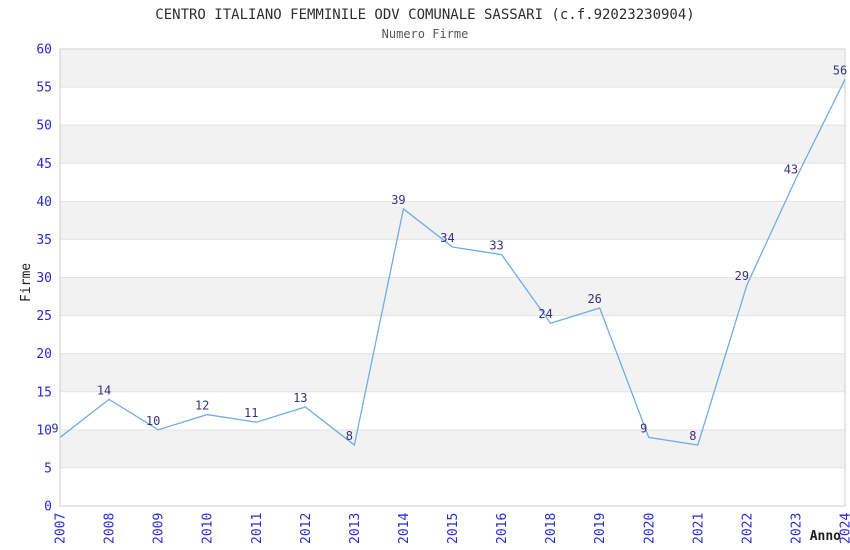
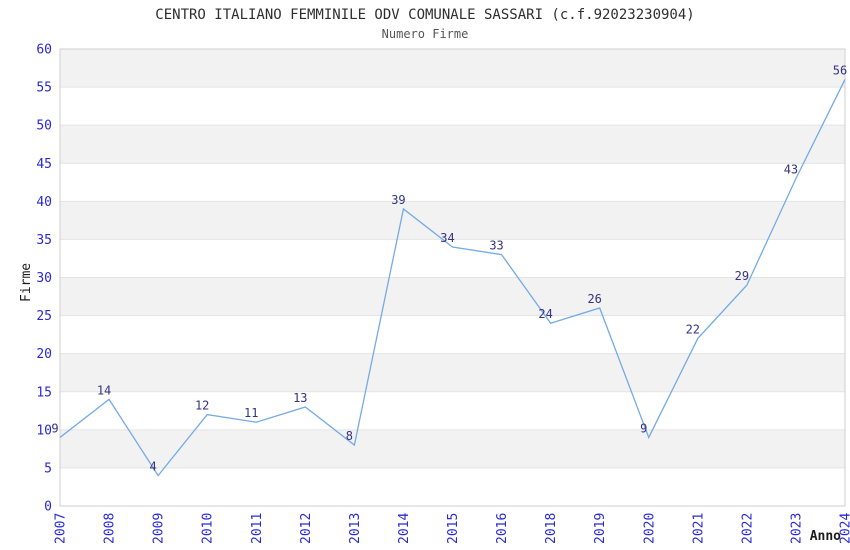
2009: 10 -> 4
2021: 8 -> 22
